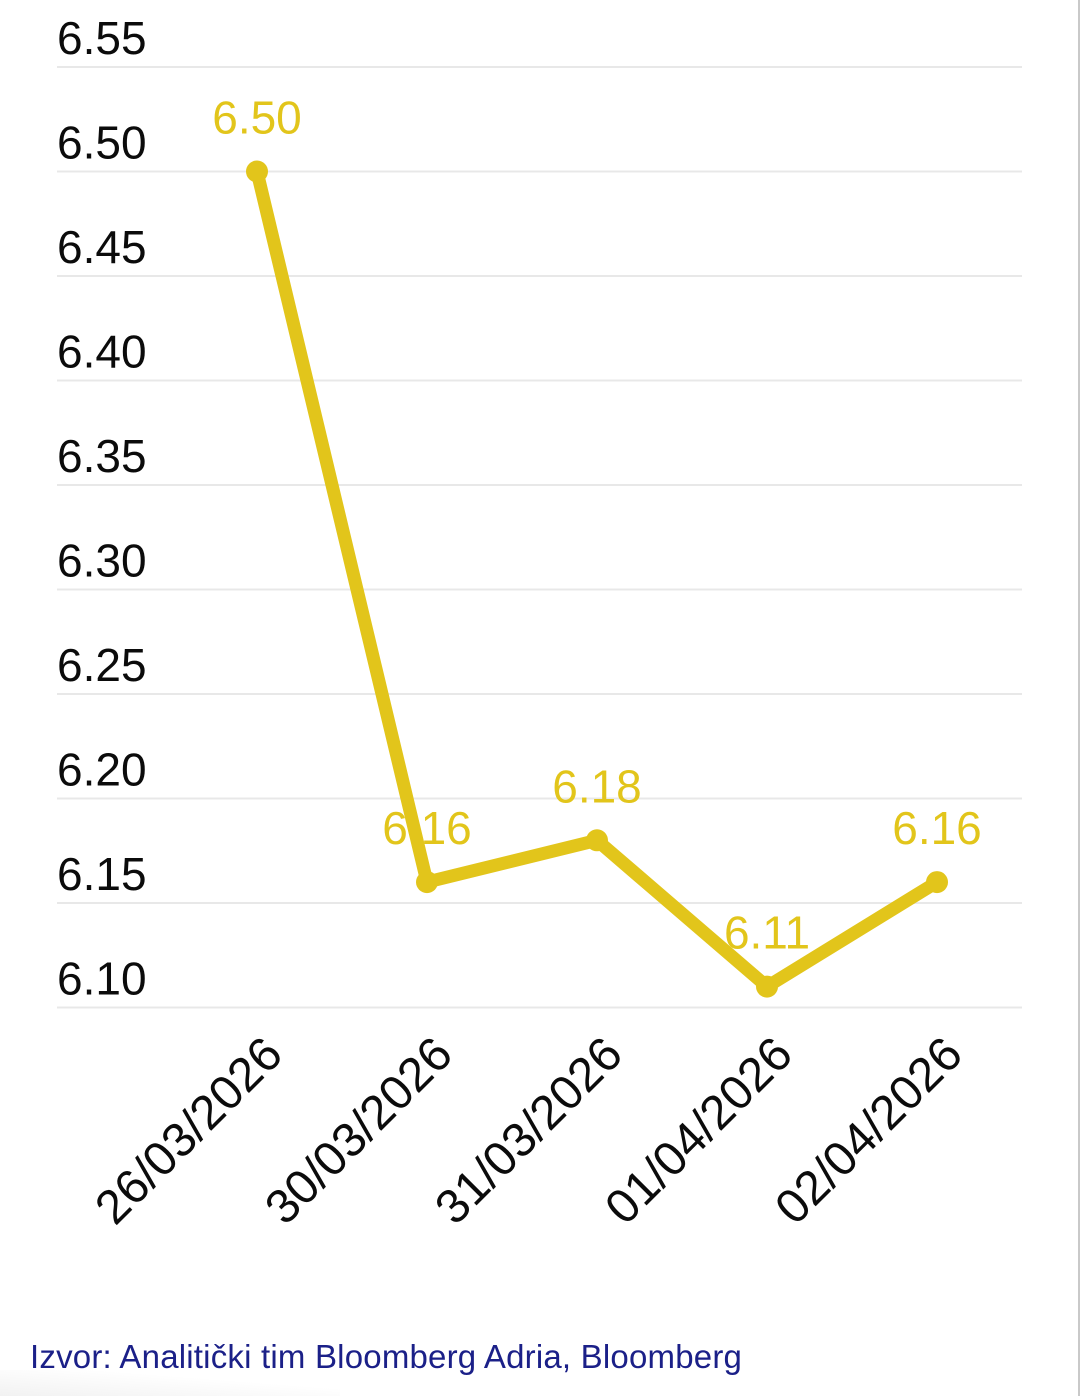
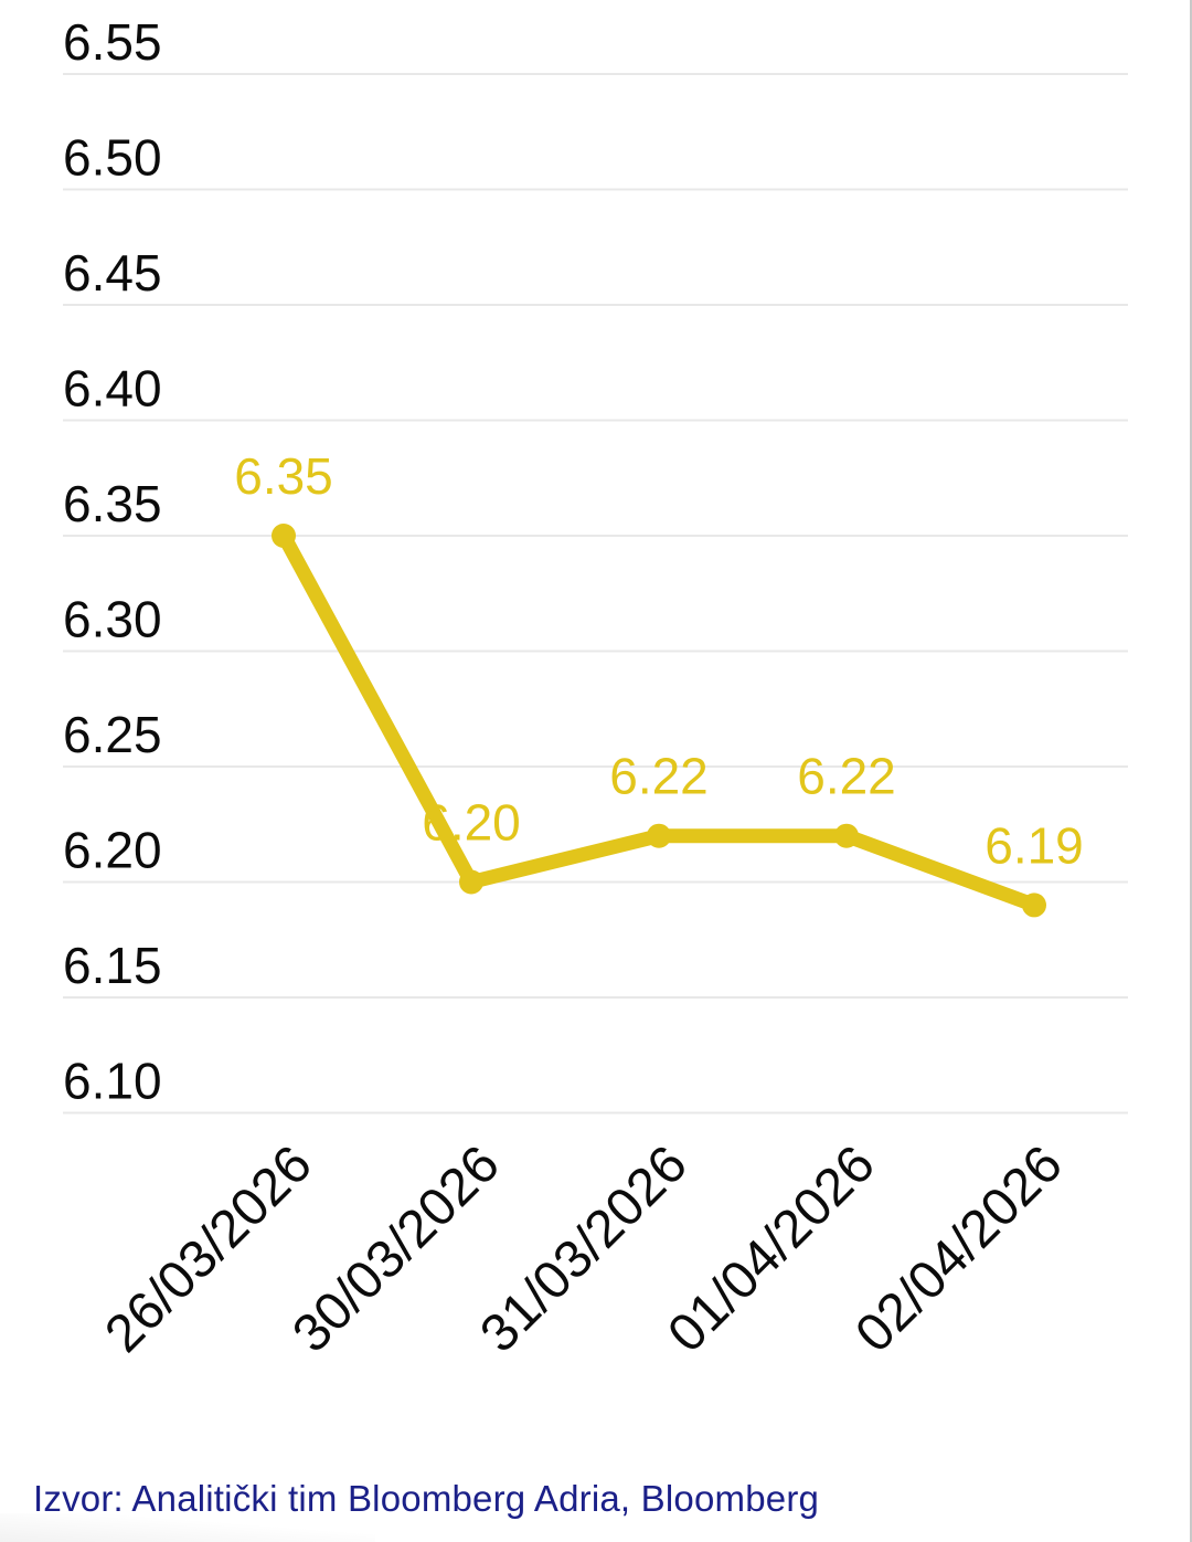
26/03/2026: 6.50 -> 6.35
30/03/2026: 6.16 -> 6.20
31/03/2026: 6.18 -> 6.22
01/04/2026: 6.11 -> 6.22
02/04/2026: 6.16 -> 6.19
